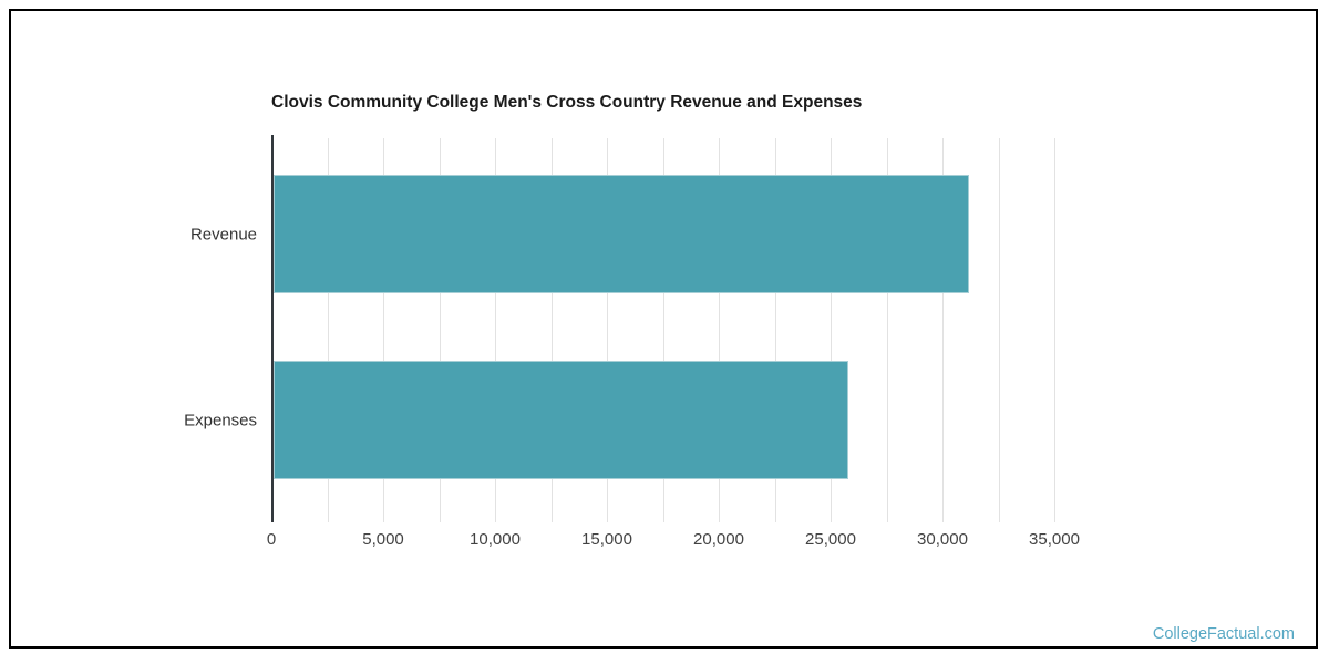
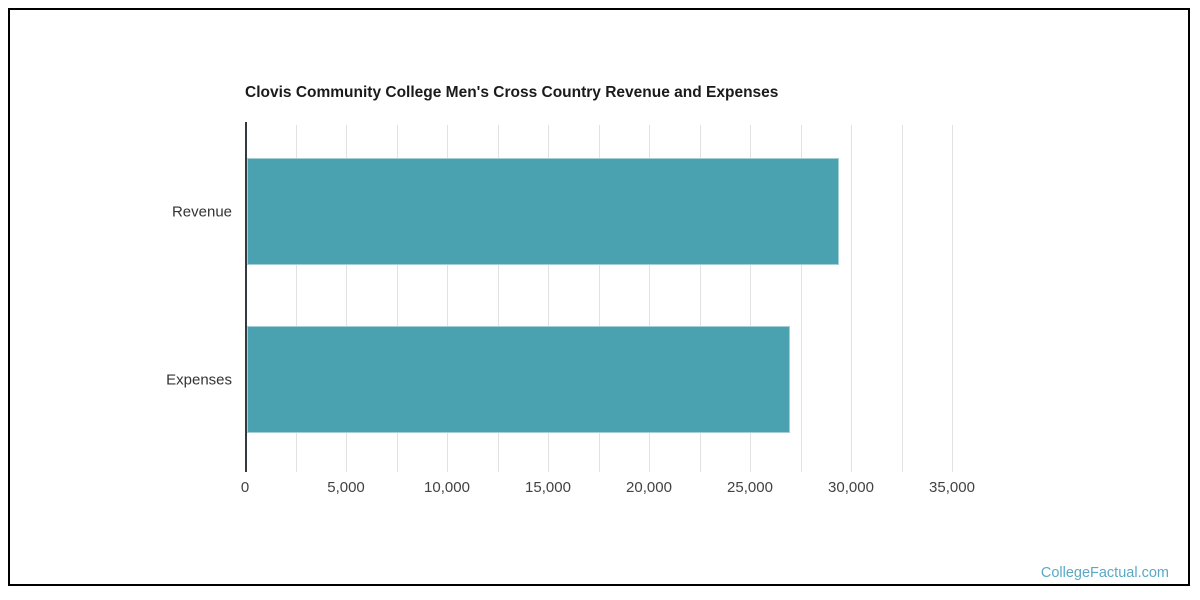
Revenue: 31100 -> 29300
Expenses: 25700 -> 26900
